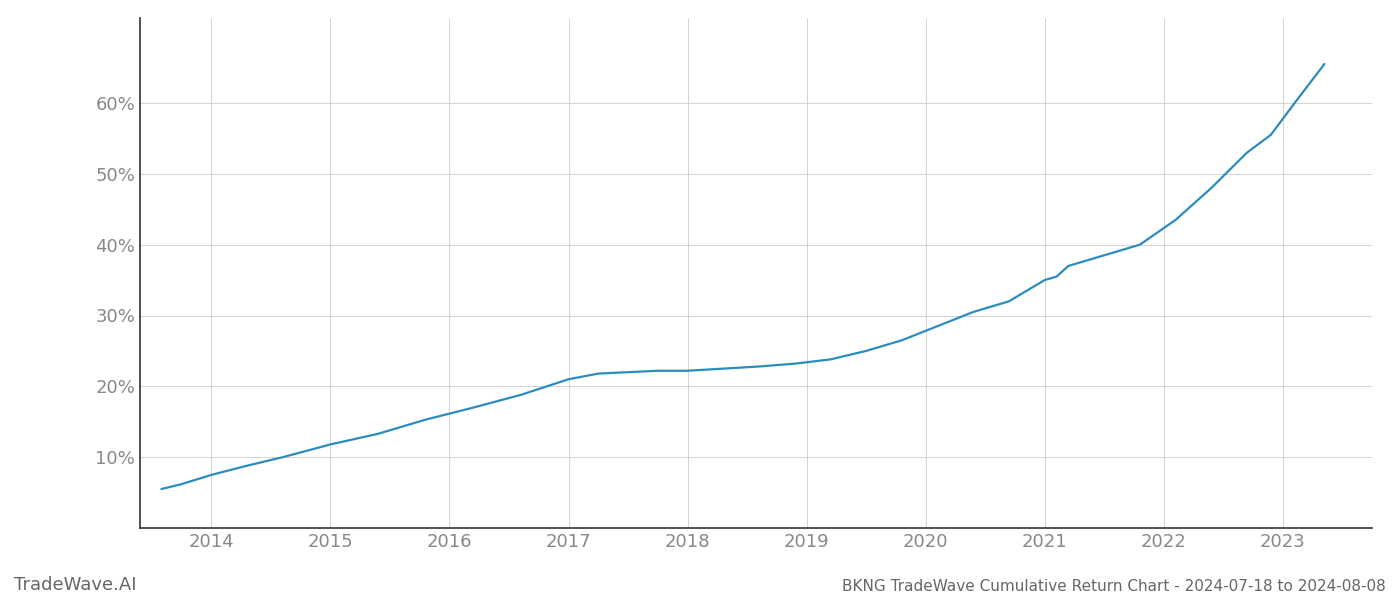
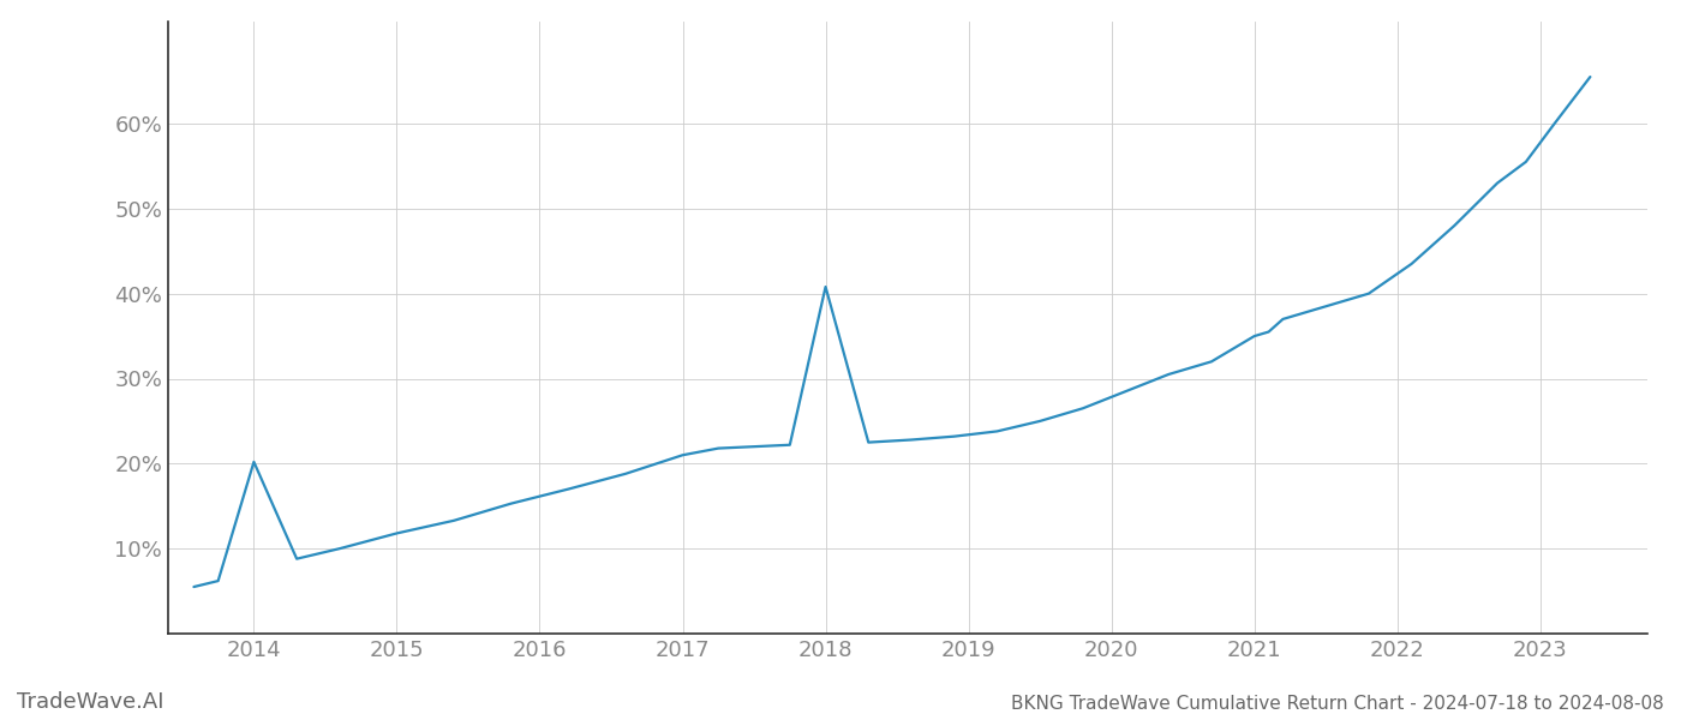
2014: 7.5% -> 20.2%
2018: 22.2% -> 40.8%
